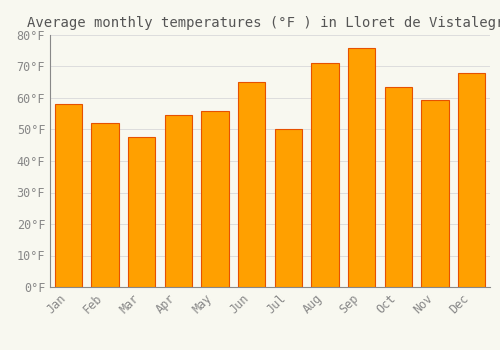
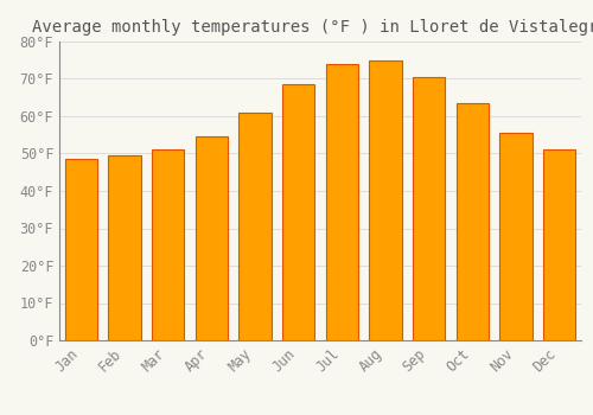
Jan: 58.0°F -> 48.5°F
Feb: 52.0°F -> 49.5°F
Mar: 47.5°F -> 51.0°F
May: 56.0°F -> 61.0°F
Jun: 65.0°F -> 68.5°F
Jul: 50.0°F -> 74.0°F
Aug: 71.0°F -> 75.0°F
Sep: 76.0°F -> 70.5°F
Nov: 59.5°F -> 55.5°F
Dec: 68.0°F -> 51.0°F
